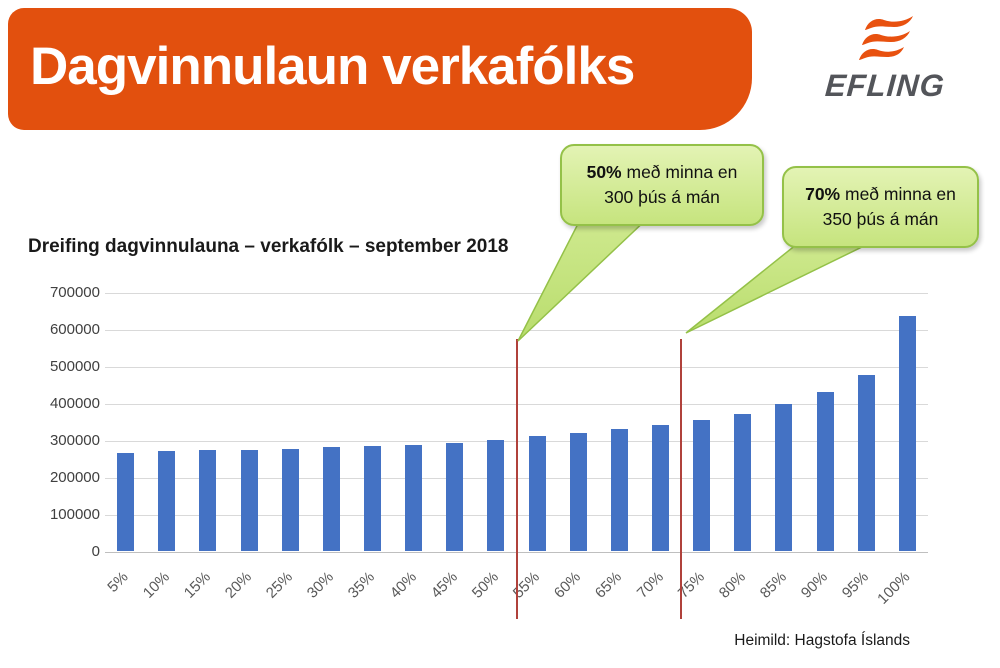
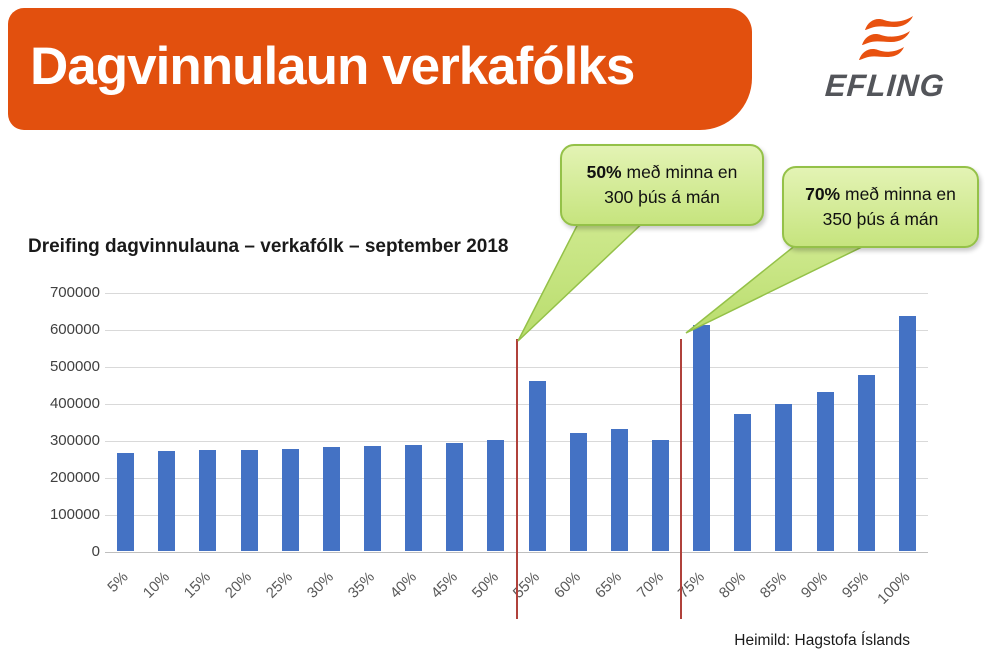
55%: 310000 -> 460000
70%: 340000 -> 300000
75%: 350000 -> 610000
